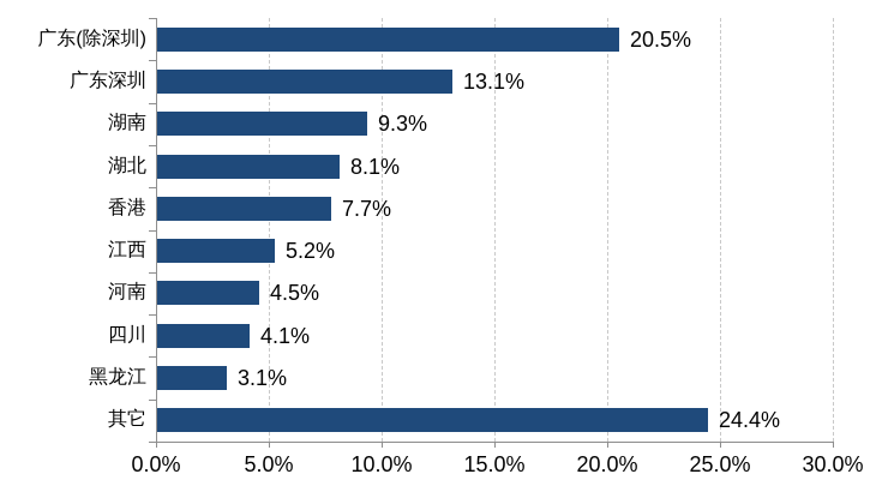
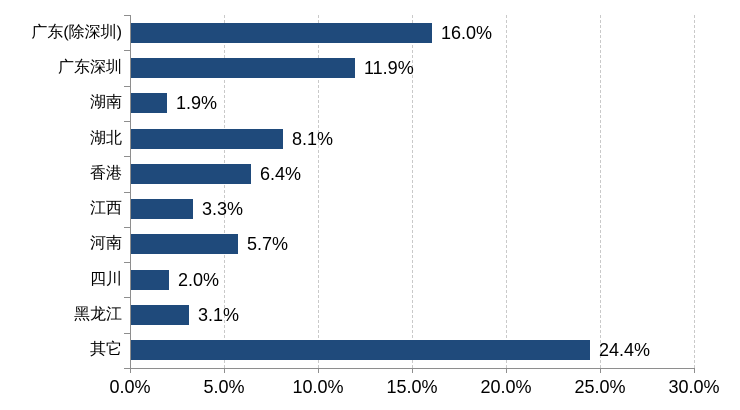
广东(除深圳): 20.5% -> 16.0%
广东深圳: 13.1% -> 11.9%
湖南: 9.3% -> 1.9%
香港: 7.7% -> 6.4%
江西: 5.2% -> 3.3%
河南: 4.5% -> 5.7%
四川: 4.1% -> 2.0%
